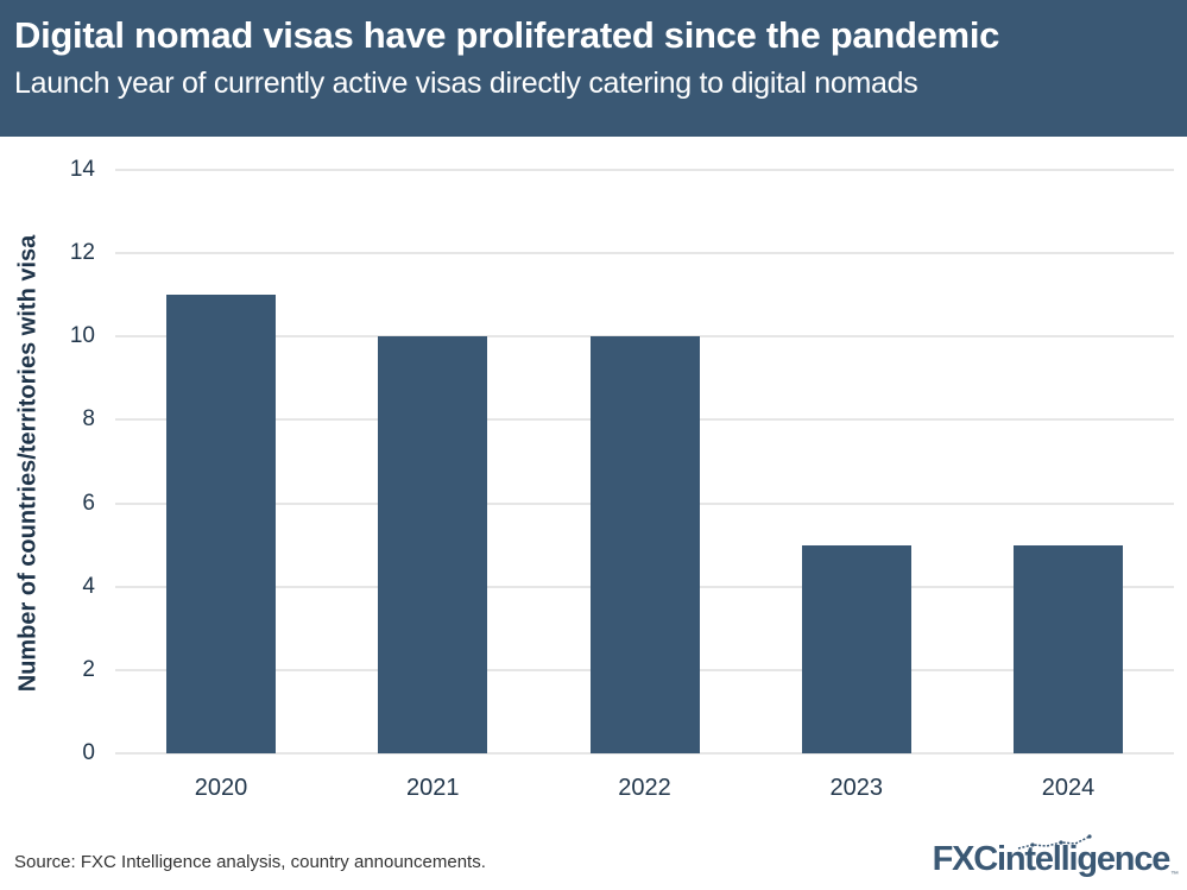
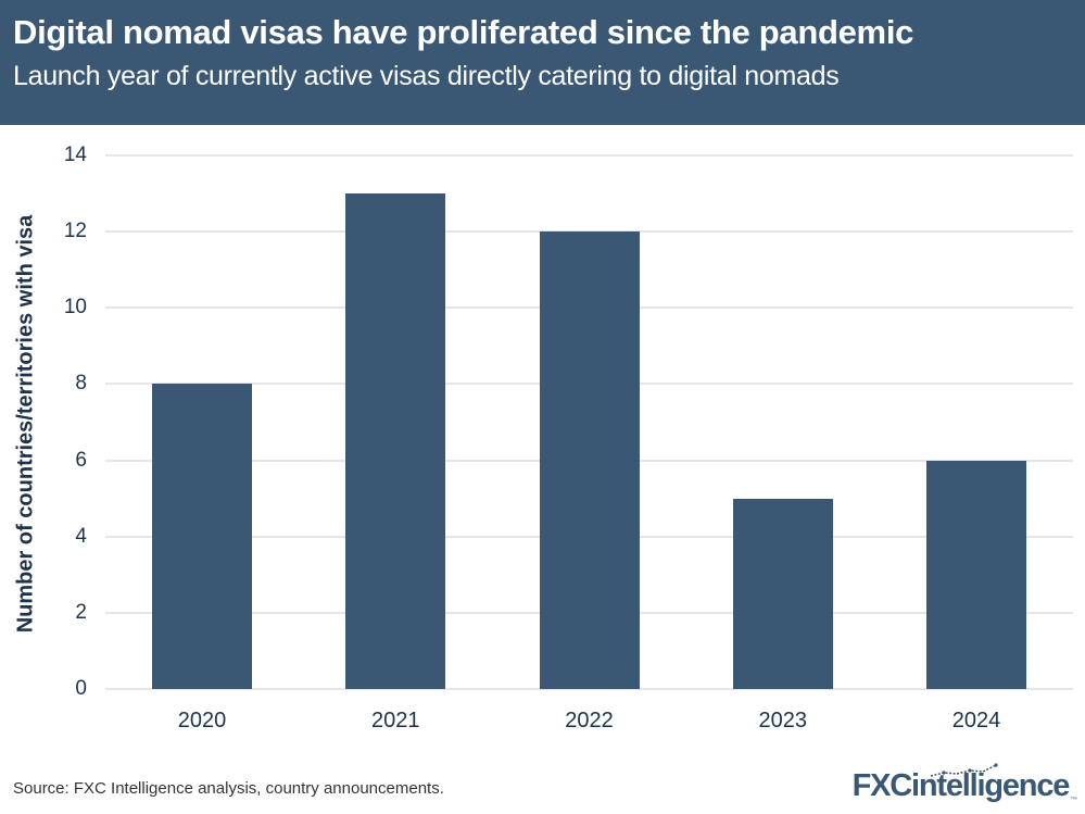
2020: 11 -> 8
2021: 10 -> 13
2022: 10 -> 12
2024: 5 -> 6
